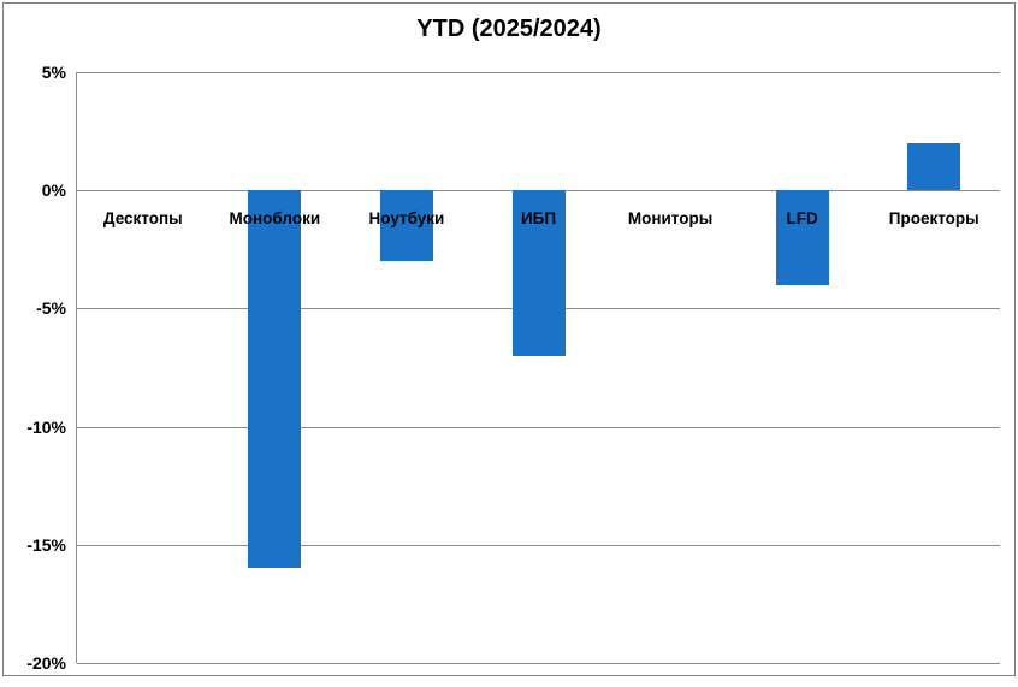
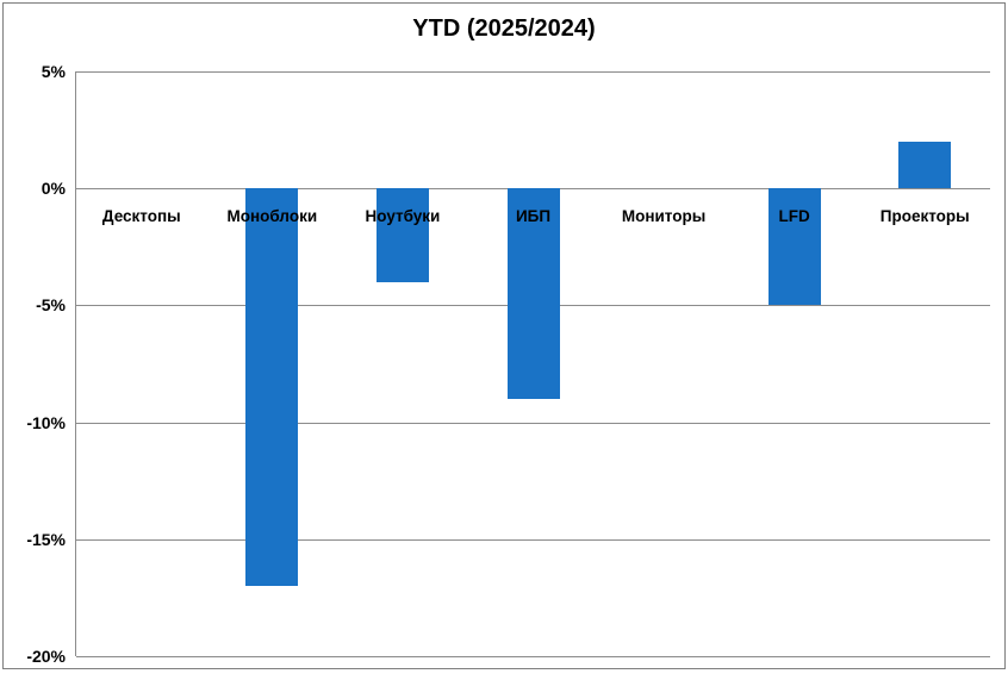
Моноблоки: -16% -> -17%
Ноутбуки: -3% -> -4%
ИБП: -7% -> -9%
LFD: -4% -> -5%
